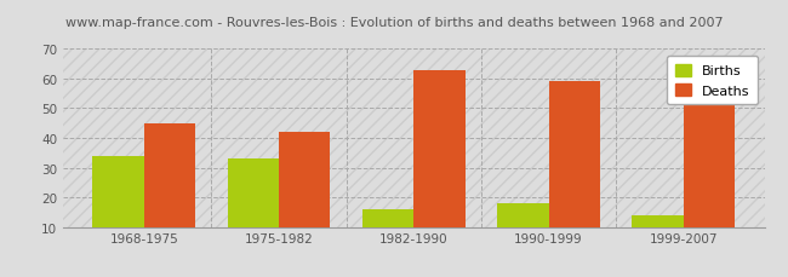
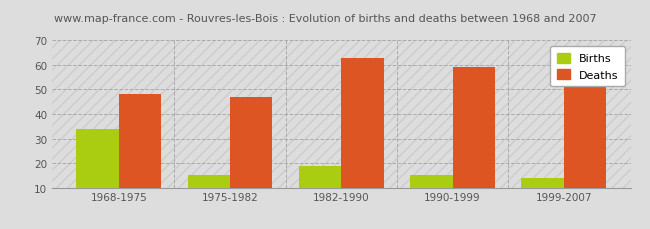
Deaths/1968-1975: 45 -> 48
Births/1975-1982: 33 -> 15
Deaths/1975-1982: 42 -> 47
Births/1982-1990: 16 -> 19
Births/1990-1999: 18 -> 15
